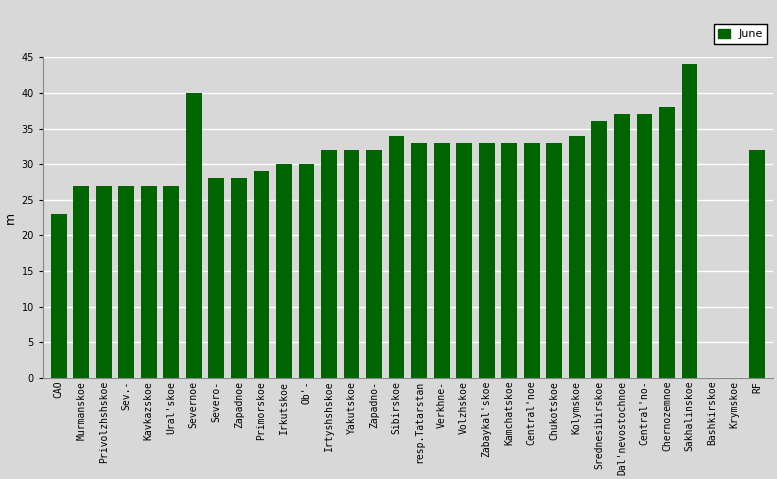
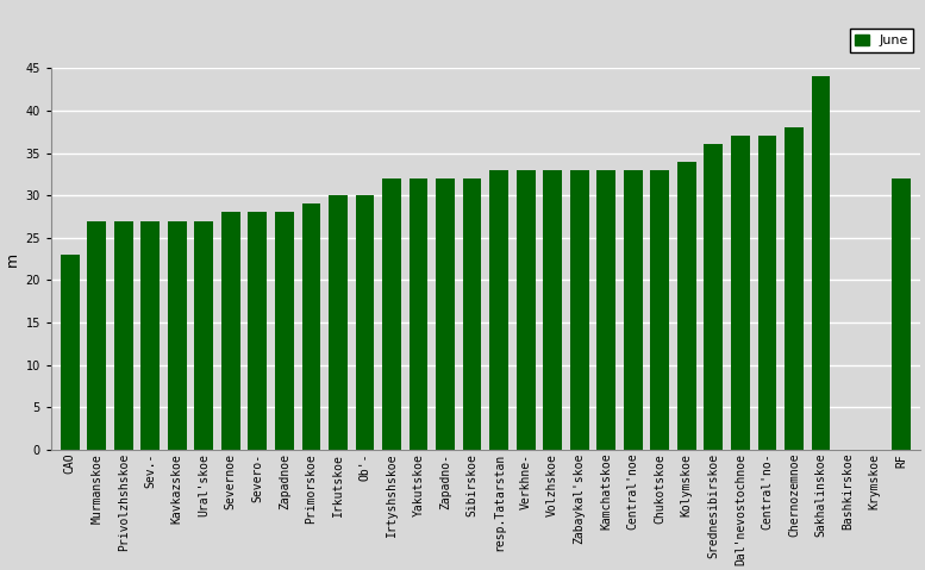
Severnoe: 40 -> 28
Sibirskoe: 34 -> 32
